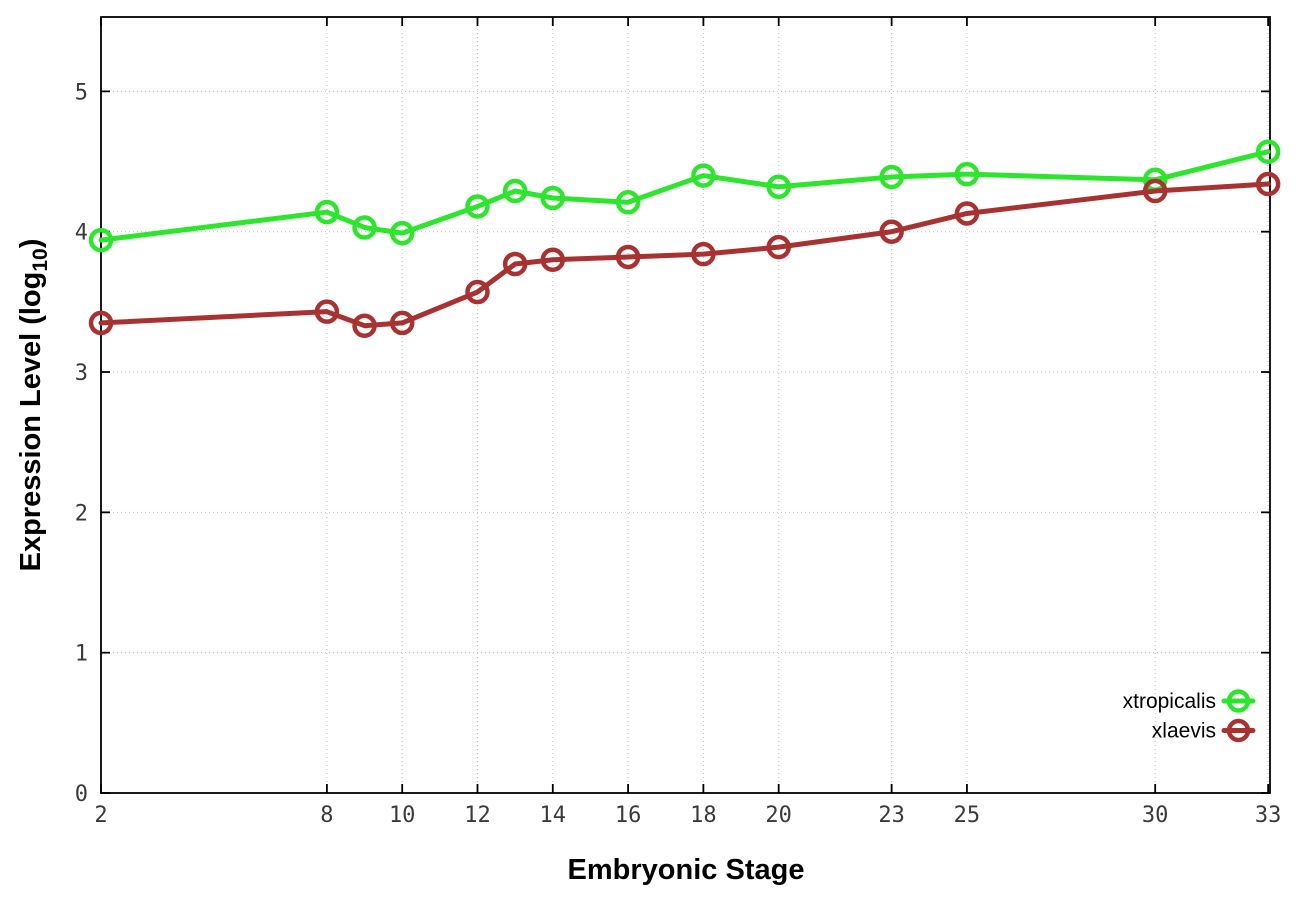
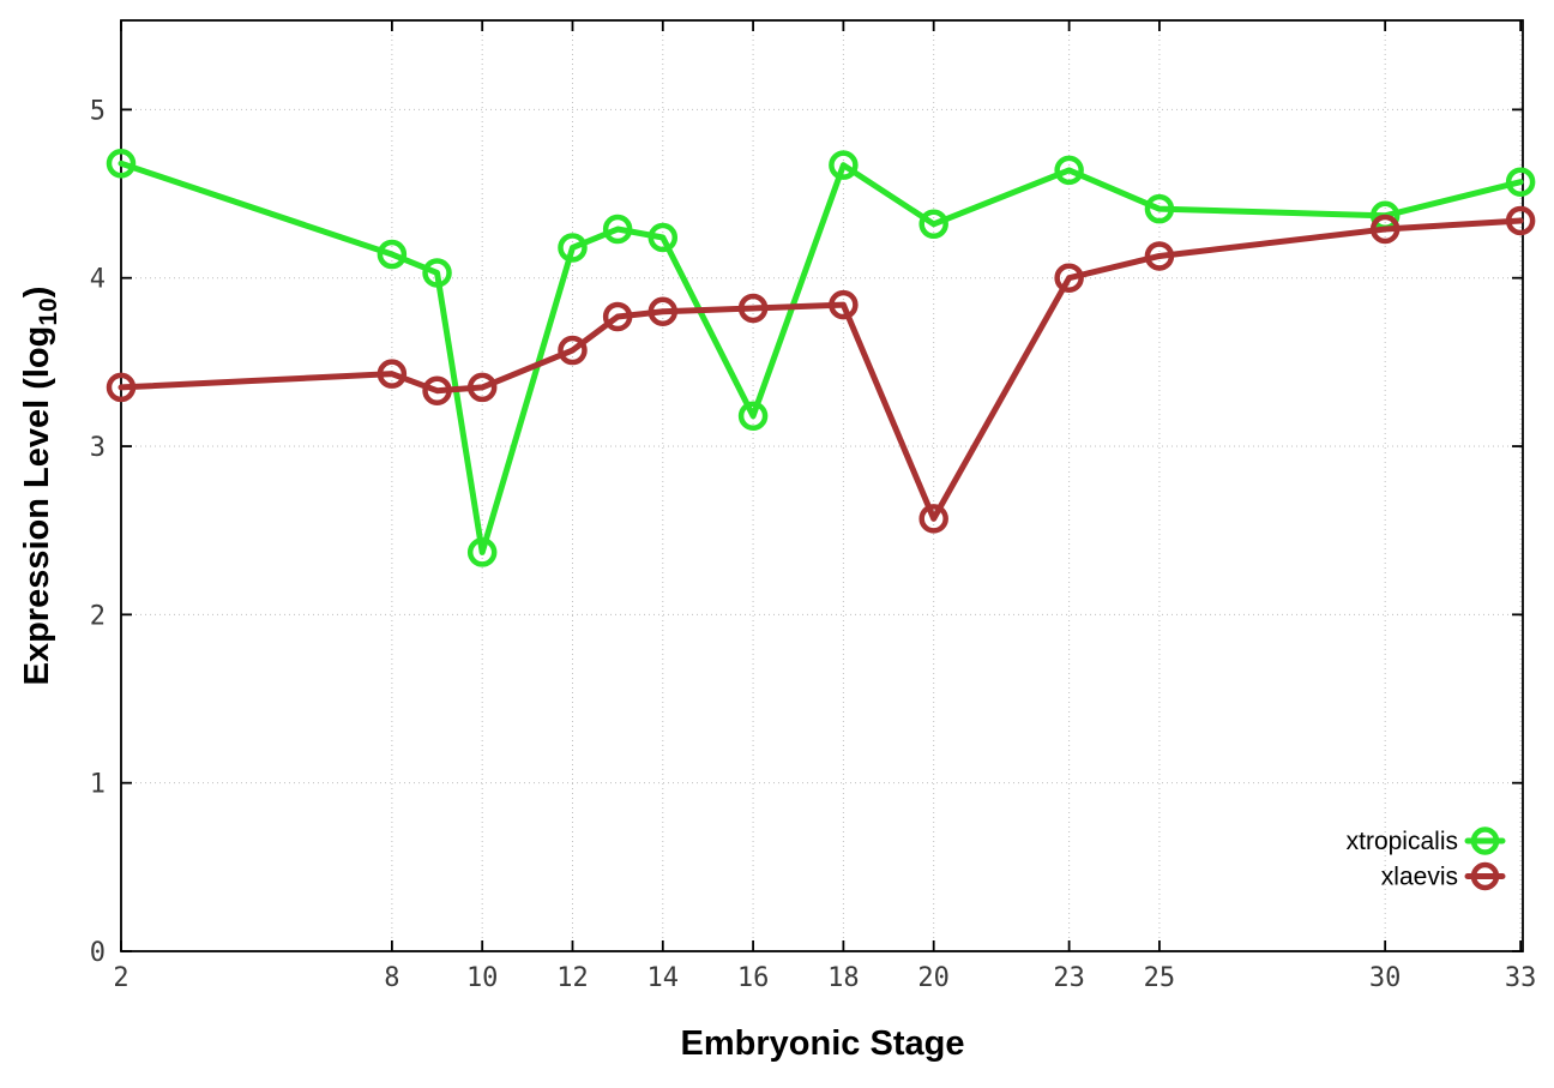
xtropicalis/2: 3.94 -> 4.68
xtropicalis/10: 3.99 -> 2.37
xtropicalis/16: 4.21 -> 3.18
xtropicalis/18: 4.40 -> 4.67
xlaevis/20: 3.89 -> 2.57
xtropicalis/23: 4.39 -> 4.64
